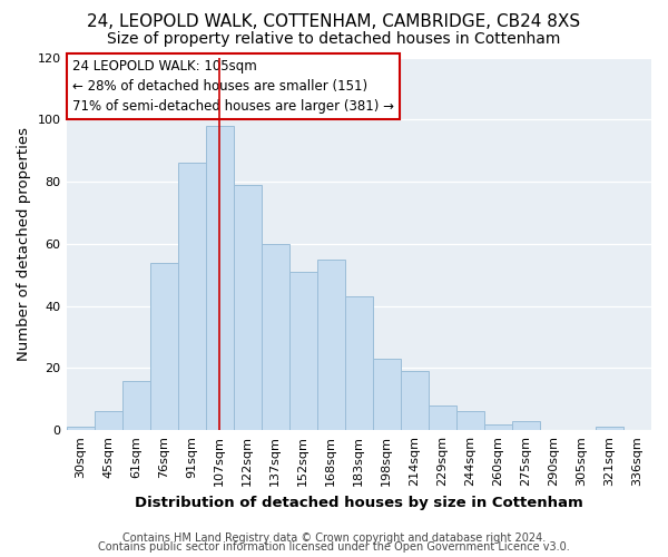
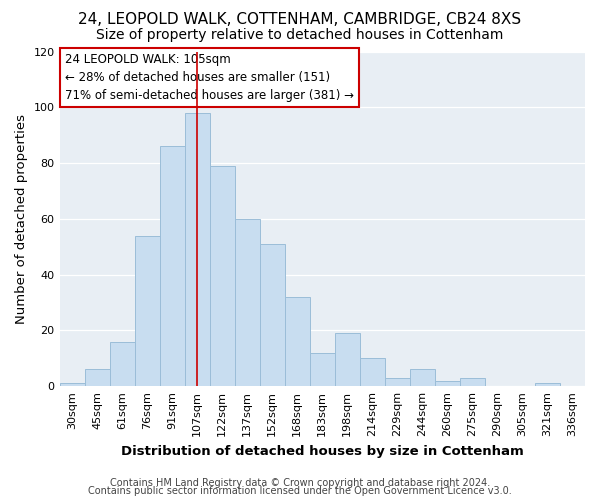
168sqm: 55 -> 32
183sqm: 43 -> 12
198sqm: 23 -> 19
214sqm: 19 -> 10
229sqm: 8 -> 3
